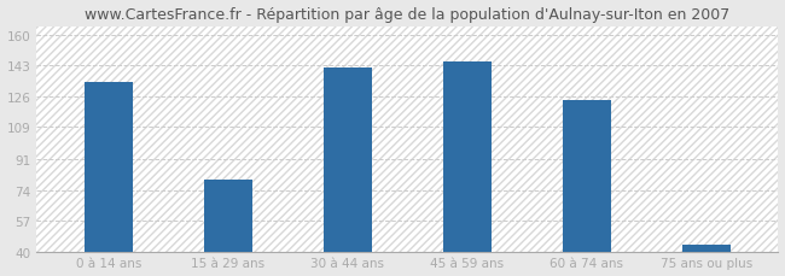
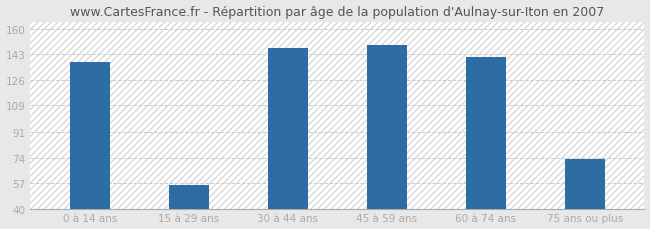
0 à 14 ans: 134 -> 138
15 à 29 ans: 80 -> 56
30 à 44 ans: 142 -> 147
45 à 59 ans: 145 -> 149
60 à 74 ans: 124 -> 141
75 ans ou plus: 44 -> 73
